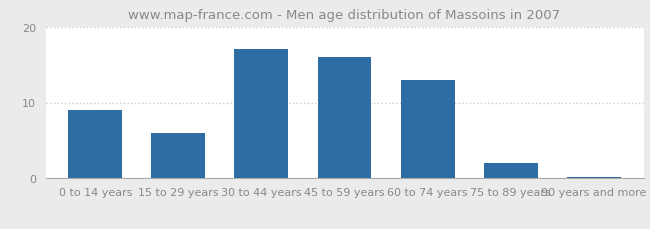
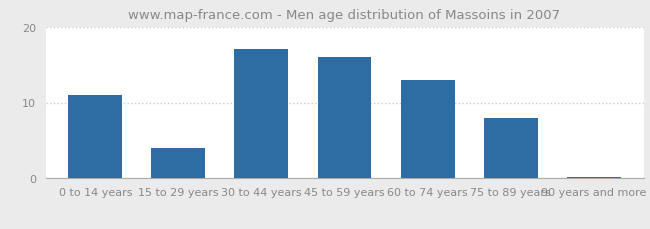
0 to 14 years: 9.0 -> 11.0
15 to 29 years: 6.0 -> 4.0
75 to 89 years: 2.0 -> 8.0
